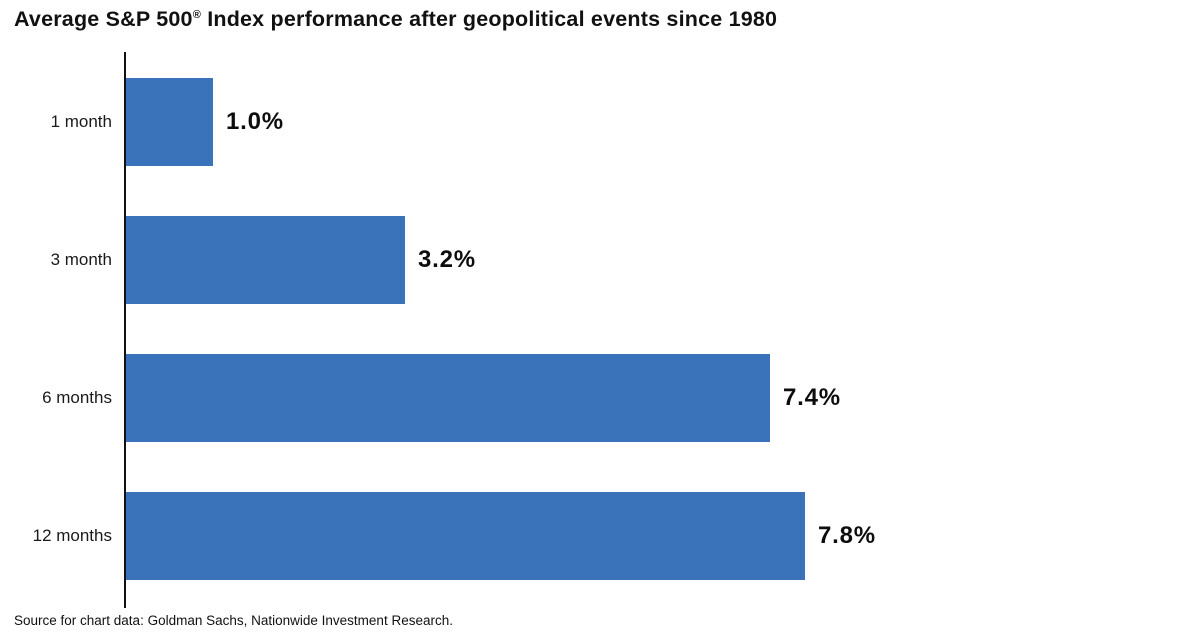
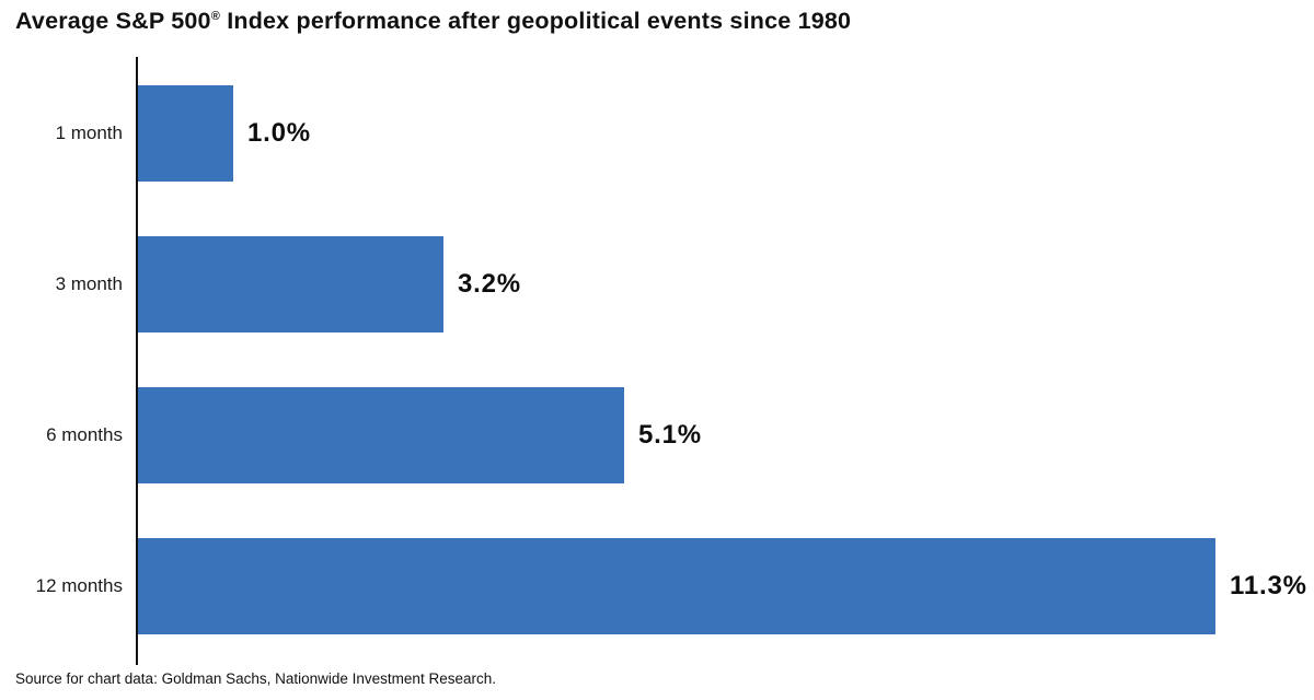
6 months: 7.4% -> 5.1%
12 months: 7.8% -> 11.3%
